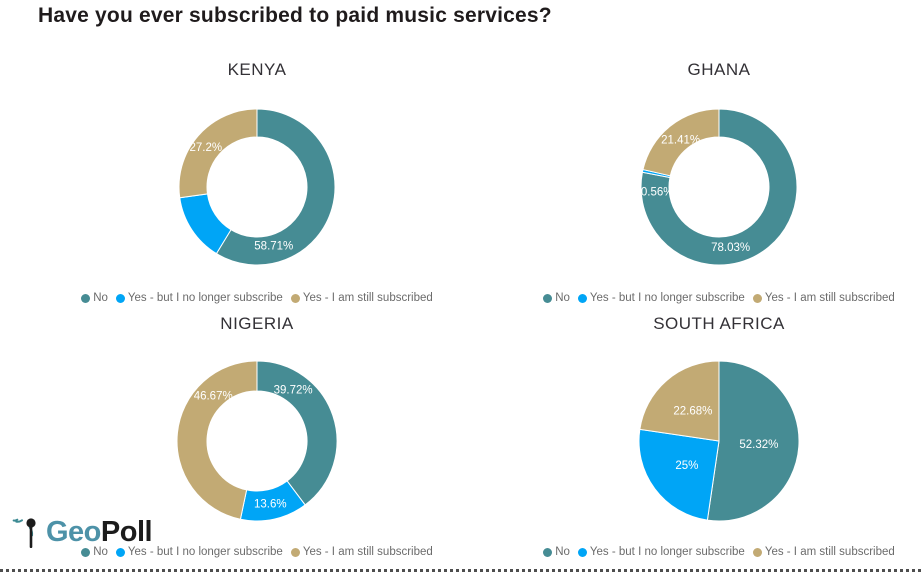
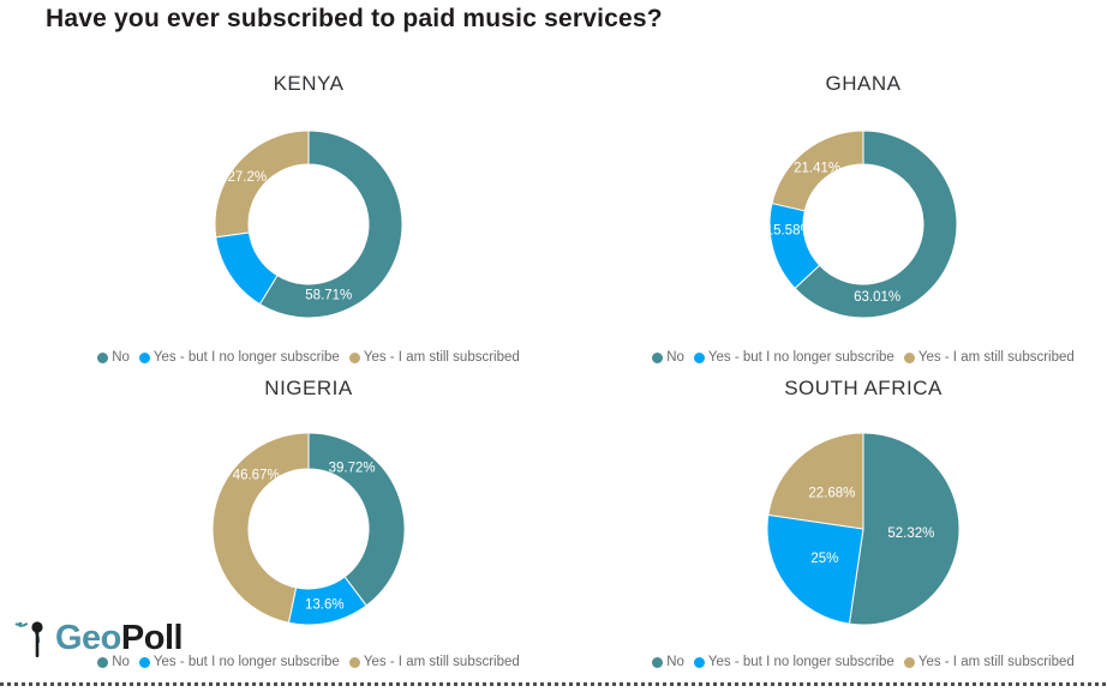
GHANA/No: 78.03% -> 63.01%
GHANA/Yes - but I no longer subscribe: 0.56% -> 15.58%
